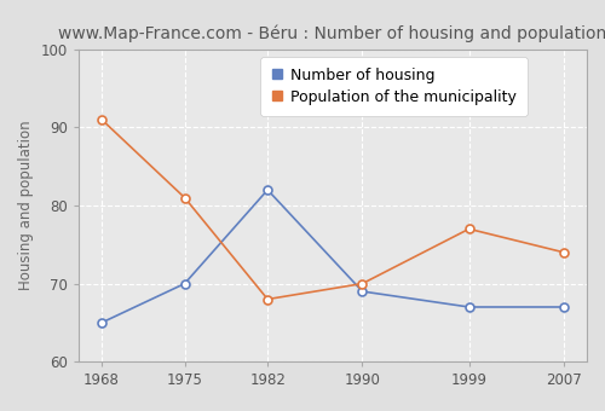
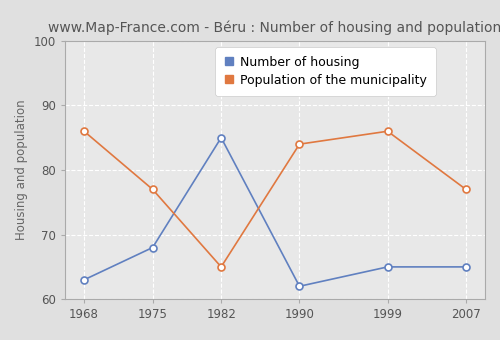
Number of housing/1968: 65 -> 63
Population of the municipality/1968: 91 -> 86
Number of housing/1975: 70 -> 68
Population of the municipality/1975: 81 -> 77
Number of housing/1982: 82 -> 85
Population of the municipality/1982: 68 -> 65
Number of housing/1990: 69 -> 62
Population of the municipality/1990: 70 -> 84
Number of housing/1999: 67 -> 65
Population of the municipality/1999: 77 -> 86
Number of housing/2007: 67 -> 65
Population of the municipality/2007: 74 -> 77
